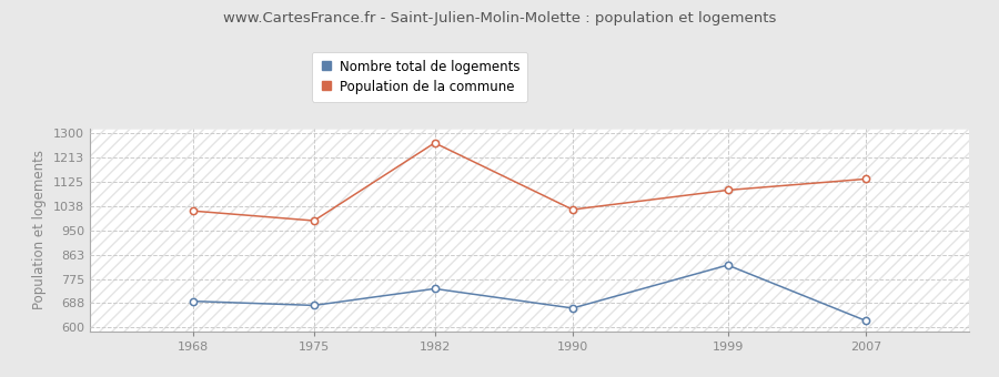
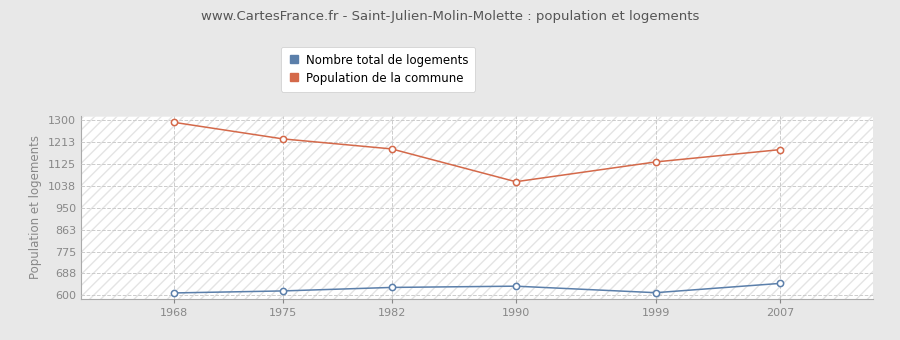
Nombre total de logements/1968: 695 -> 610
Population de la commune/1968: 1020 -> 1291
Nombre total de logements/1975: 680 -> 618
Population de la commune/1975: 985 -> 1225
Nombre total de logements/1982: 740 -> 632
Population de la commune/1982: 1265 -> 1185
Nombre total de logements/1990: 670 -> 637
Population de la commune/1990: 1025 -> 1054
Nombre total de logements/1999: 825 -> 611
Population de la commune/1999: 1095 -> 1133
Nombre total de logements/2007: 625 -> 648
Population de la commune/2007: 1135 -> 1182
